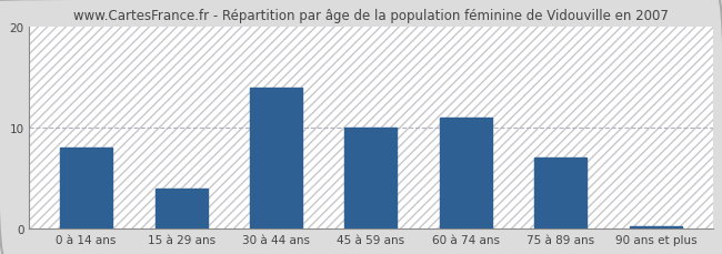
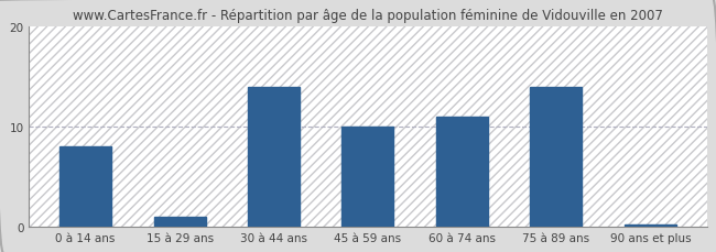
15 à 29 ans: 4.0 -> 1.0
75 à 89 ans: 7.0 -> 14.0
